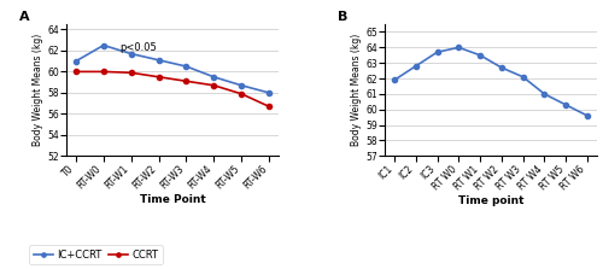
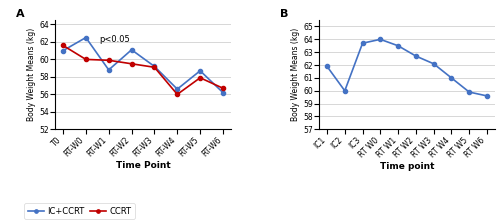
CCRT/T0: 60.0 -> 61.6
IC+CCRT/RT-W1: 61.7 -> 58.8
IC+CCRT/RT-W3: 60.5 -> 59.2
IC+CCRT/RT-W4: 59.5 -> 56.6
CCRT/RT-W4: 58.7 -> 56.0
IC+CCRT/RT-W6: 58.0 -> 56.2
IC2: 62.8 -> 60.0
RT W5: 60.3 -> 59.9
